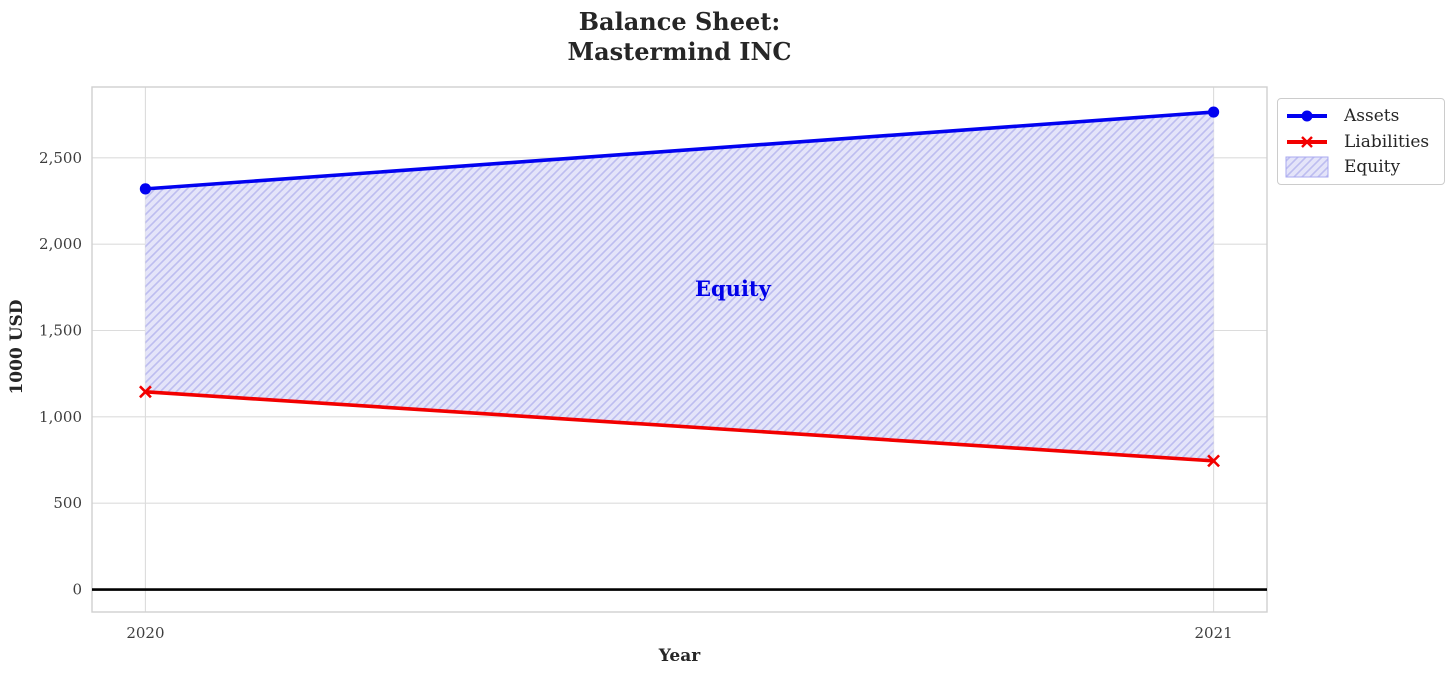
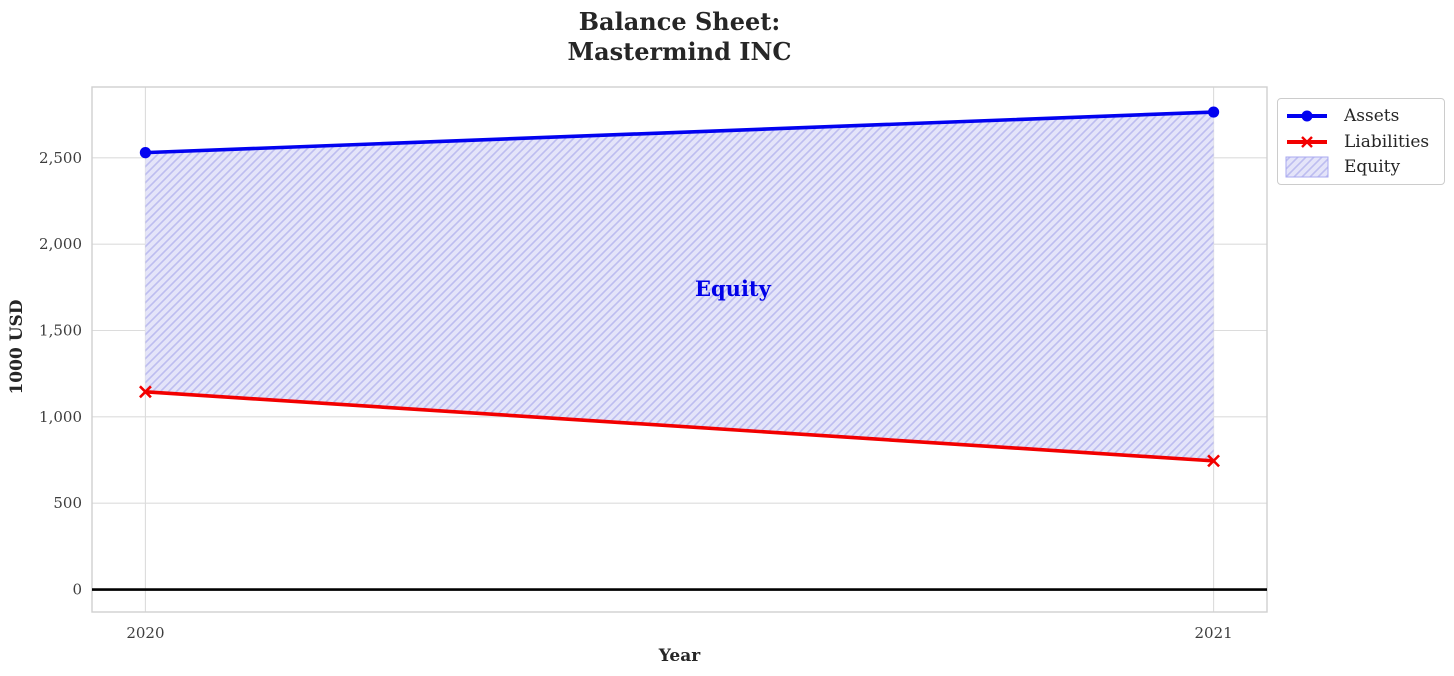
Assets/2020: 2320 -> 2530
